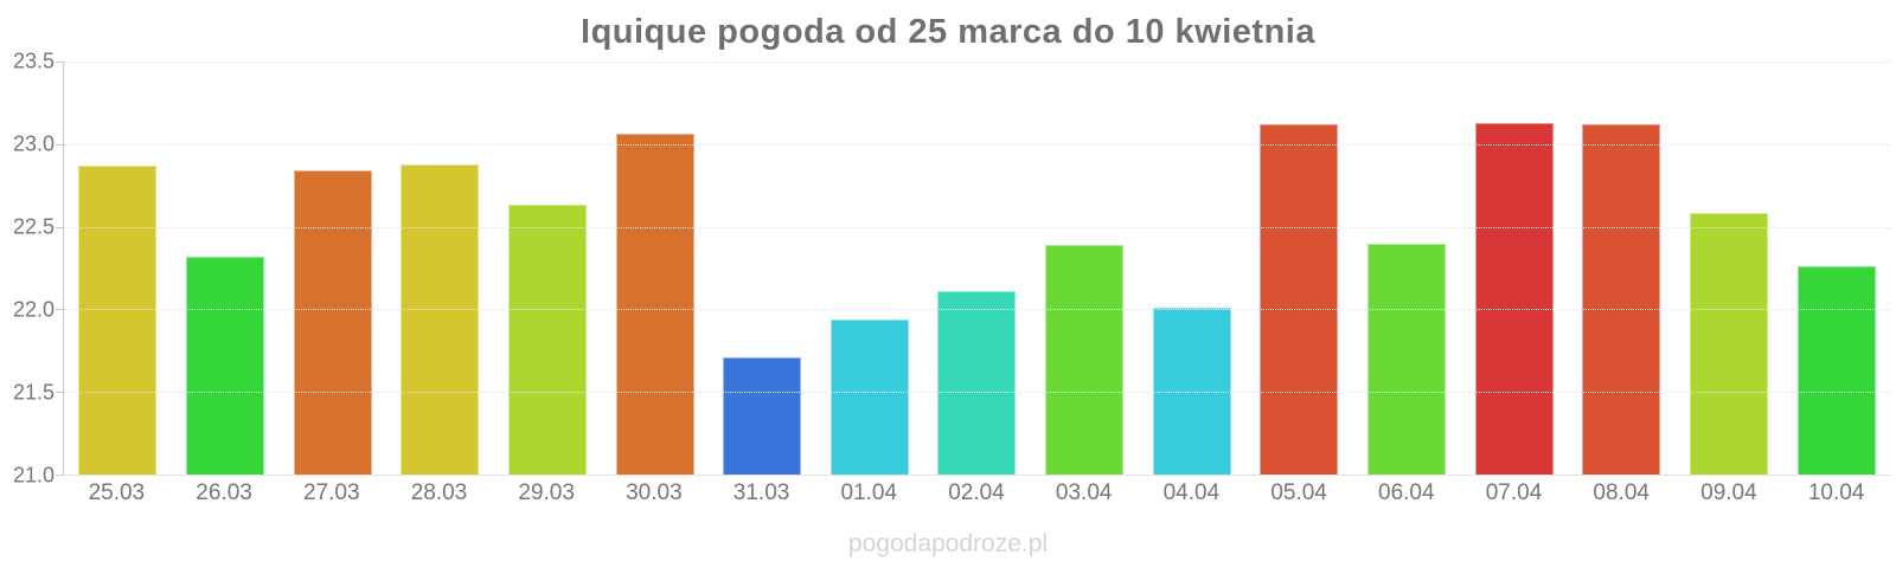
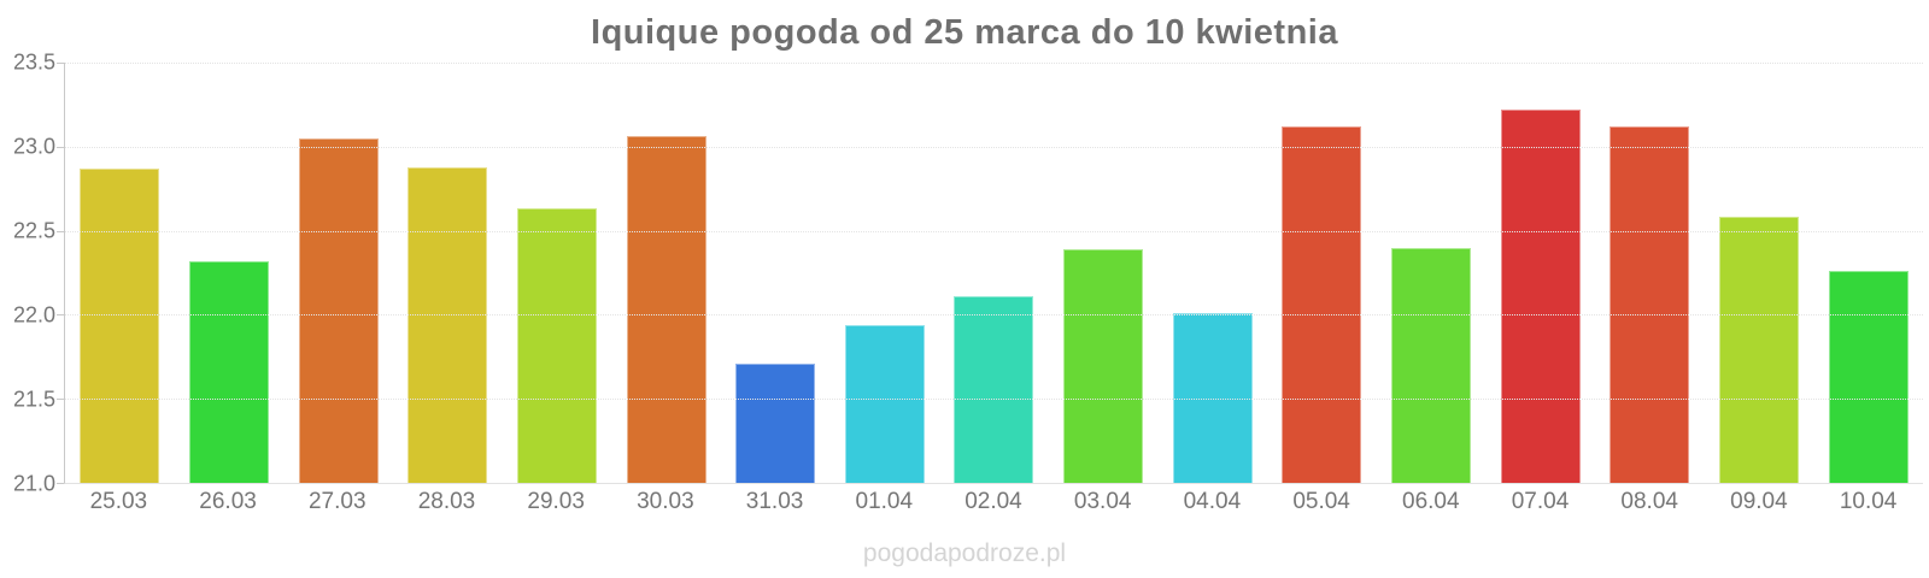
27.03: 22.84 -> 23.05
07.04: 23.13 -> 23.22
